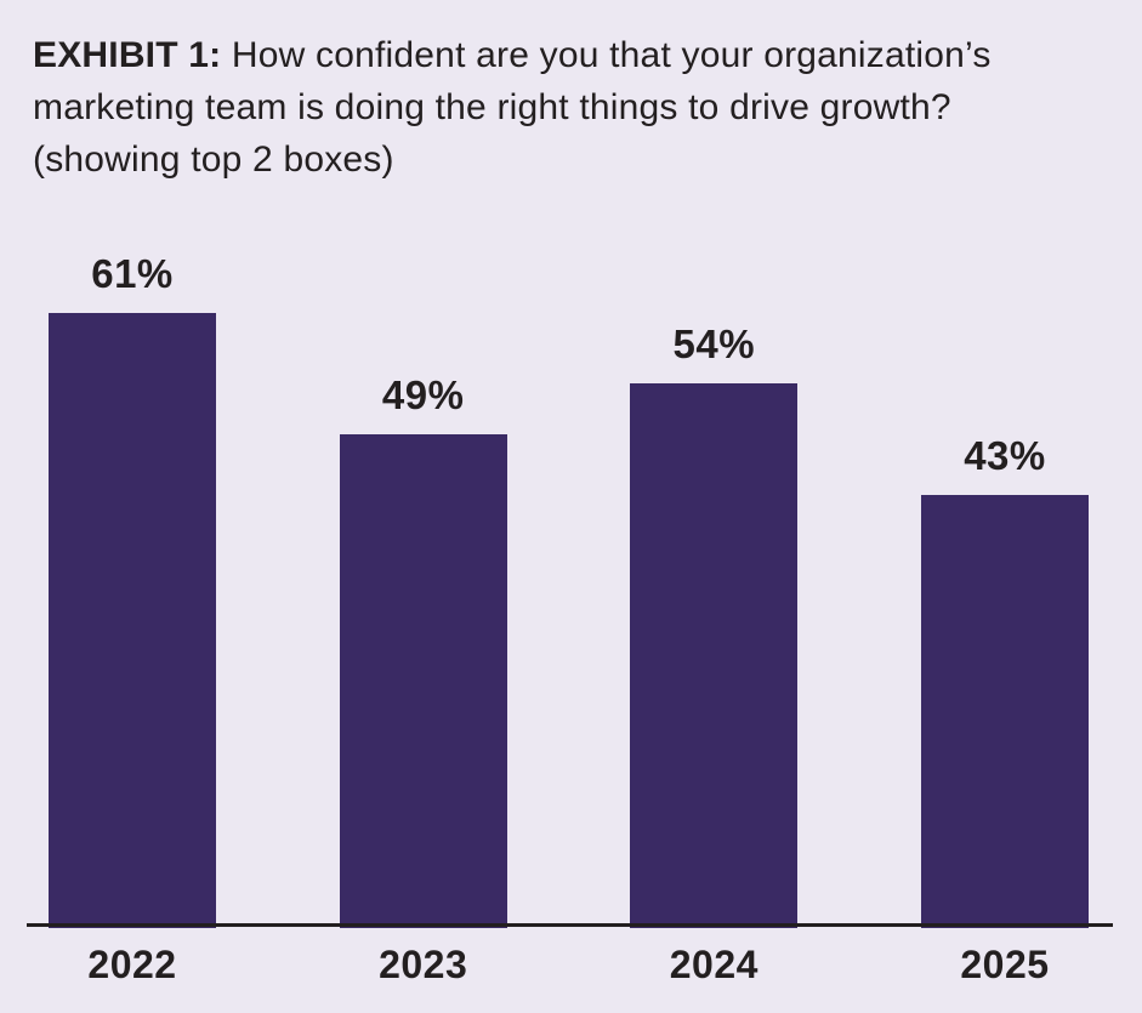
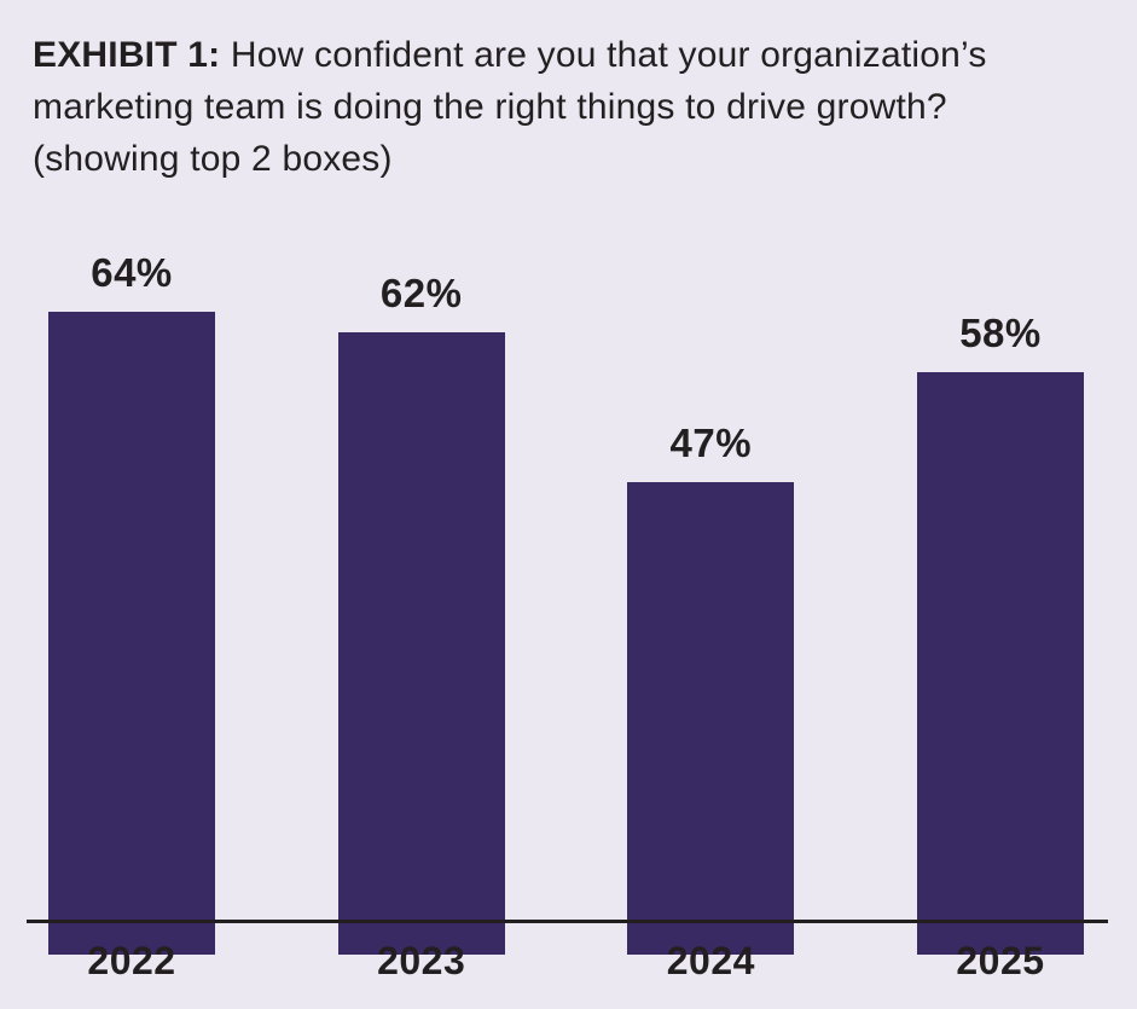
2022: 61% -> 64%
2023: 49% -> 62%
2024: 54% -> 47%
2025: 43% -> 58%
